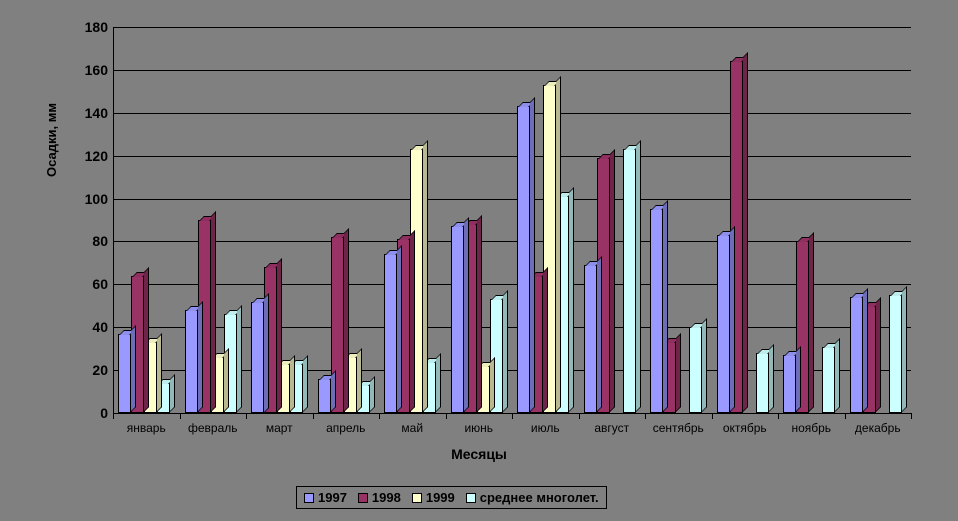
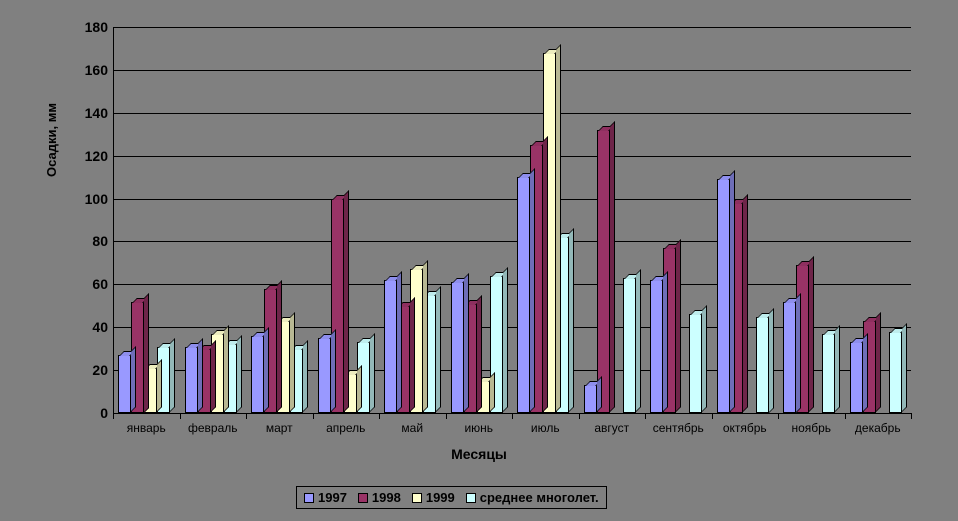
1997/январь: 37 -> 27
1998/январь: 64 -> 52
1999/январь: 33 -> 21
среднее многолет./январь: 14 -> 31
1997/февраль: 48 -> 31
1998/февраль: 90 -> 30
1999/февраль: 26 -> 37
среднее многолет./февраль: 46 -> 32
1997/март: 52 -> 36
1998/март: 68 -> 58
1999/март: 23 -> 43
среднее многолет./март: 23 -> 30
1997/апрель: 16 -> 35
1998/апрель: 82 -> 100
1999/апрель: 26 -> 18
среднее многолет./апрель: 13 -> 33
1997/май: 74 -> 62
1998/май: 81 -> 50
1999/май: 123 -> 67
среднее многолет./май: 24 -> 55
1997/июнь: 87 -> 61
1998/июнь: 88 -> 51
1999/июнь: 22 -> 15
среднее многолет./июнь: 53 -> 64
1997/июль: 143 -> 110
1998/июль: 64 -> 125
1999/июль: 153 -> 168
среднее многолет./июль: 101 -> 82
1997/август: 69 -> 13
1998/август: 119 -> 132
среднее многолет./август: 123 -> 63
1997/сентябрь: 95 -> 62
1998/сентябрь: 33 -> 77
среднее многолет./сентябрь: 40 -> 46
1997/октябрь: 83 -> 109
1998/октябрь: 164 -> 98
среднее многолет./октябрь: 28 -> 45
1997/ноябрь: 27 -> 52
1998/ноябрь: 80 -> 69
среднее многолет./ноябрь: 31 -> 37
1997/декабрь: 54 -> 33
1998/декабрь: 50 -> 43
среднее многолет./декабрь: 55 -> 38
